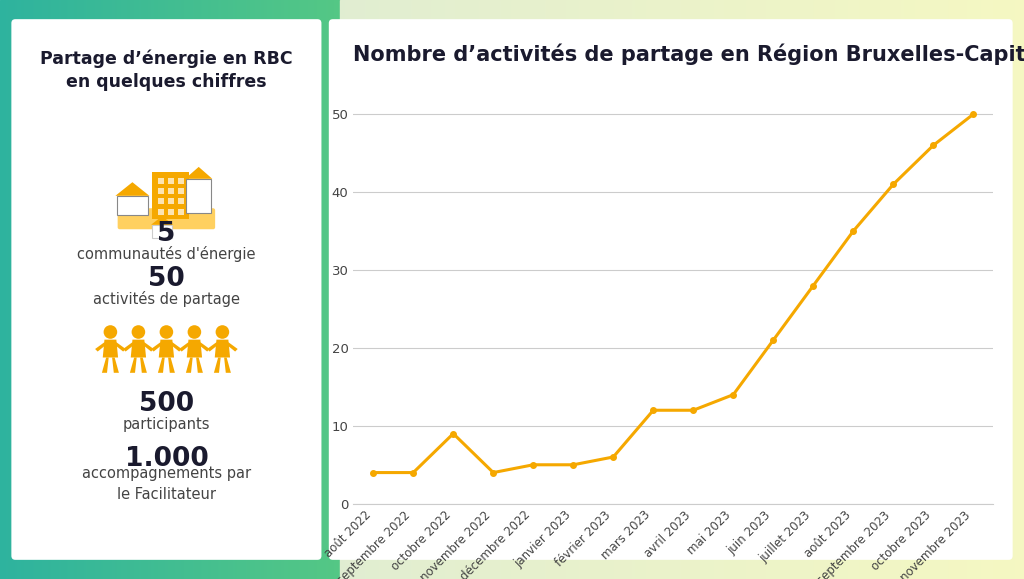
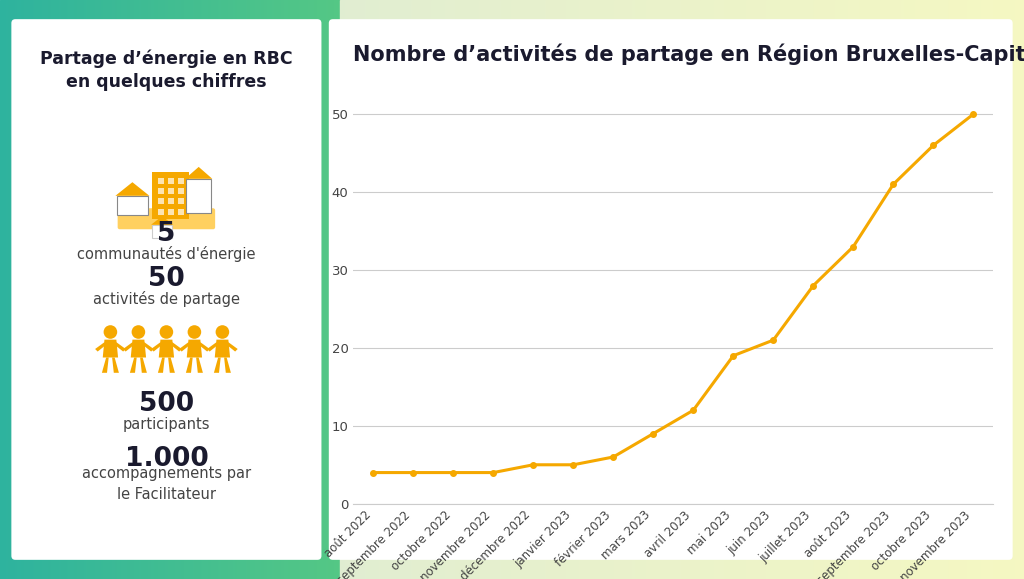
octobre 2022: 9 -> 4
mars 2023: 12 -> 9
mai 2023: 14 -> 19
août 2023: 35 -> 33
